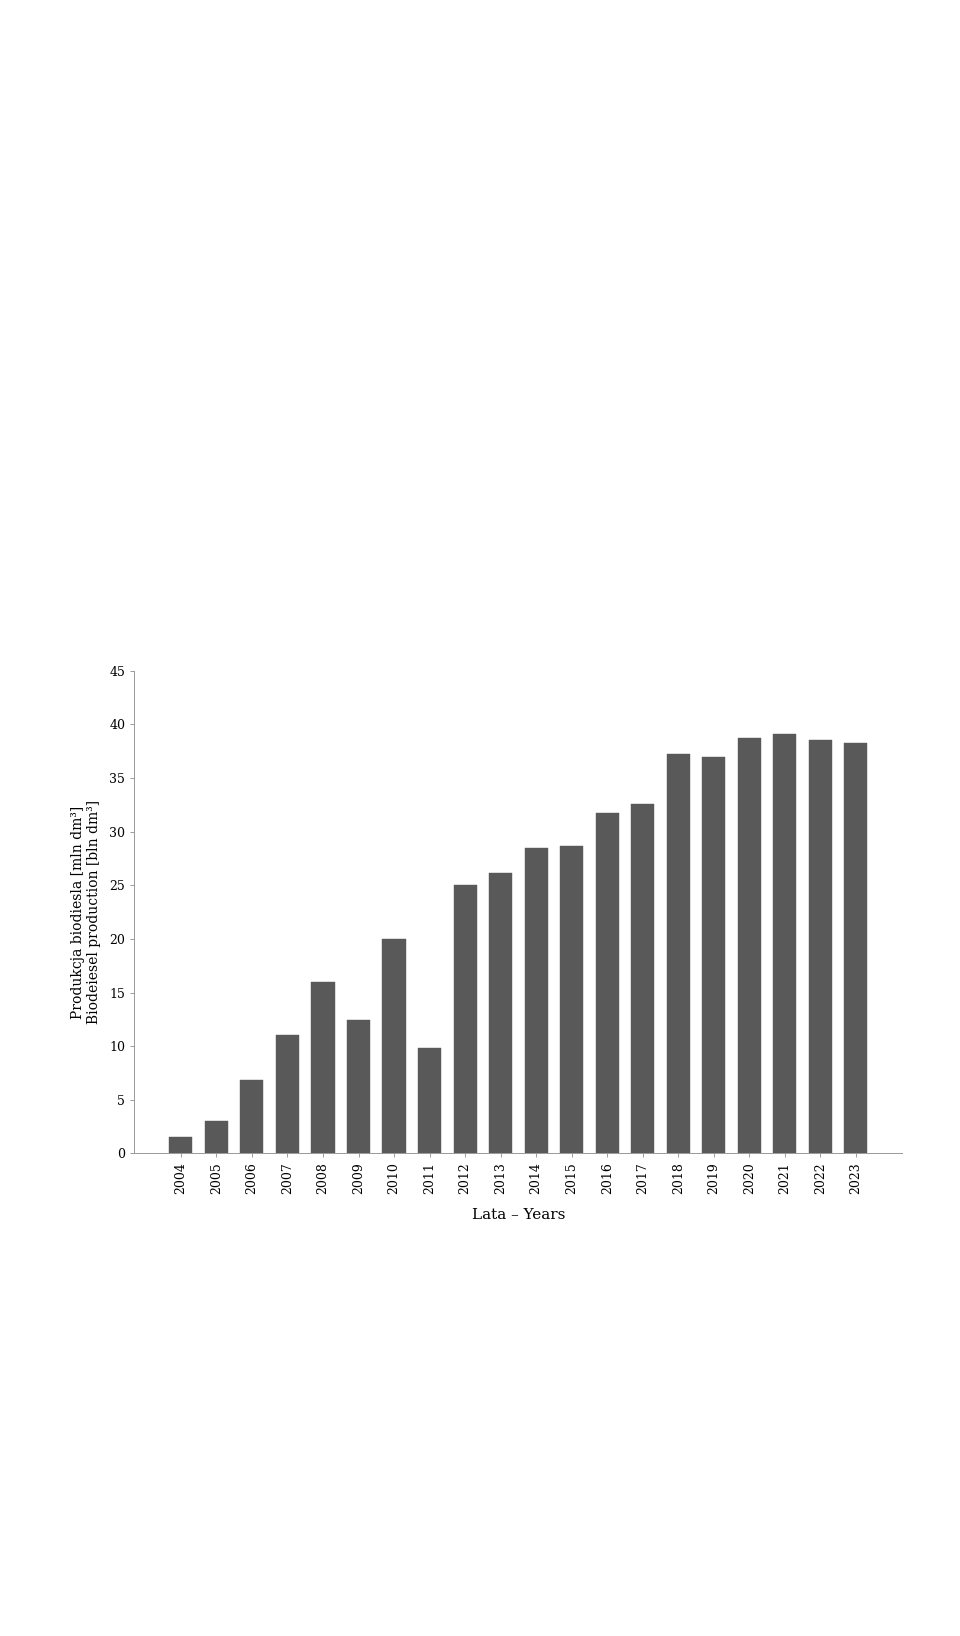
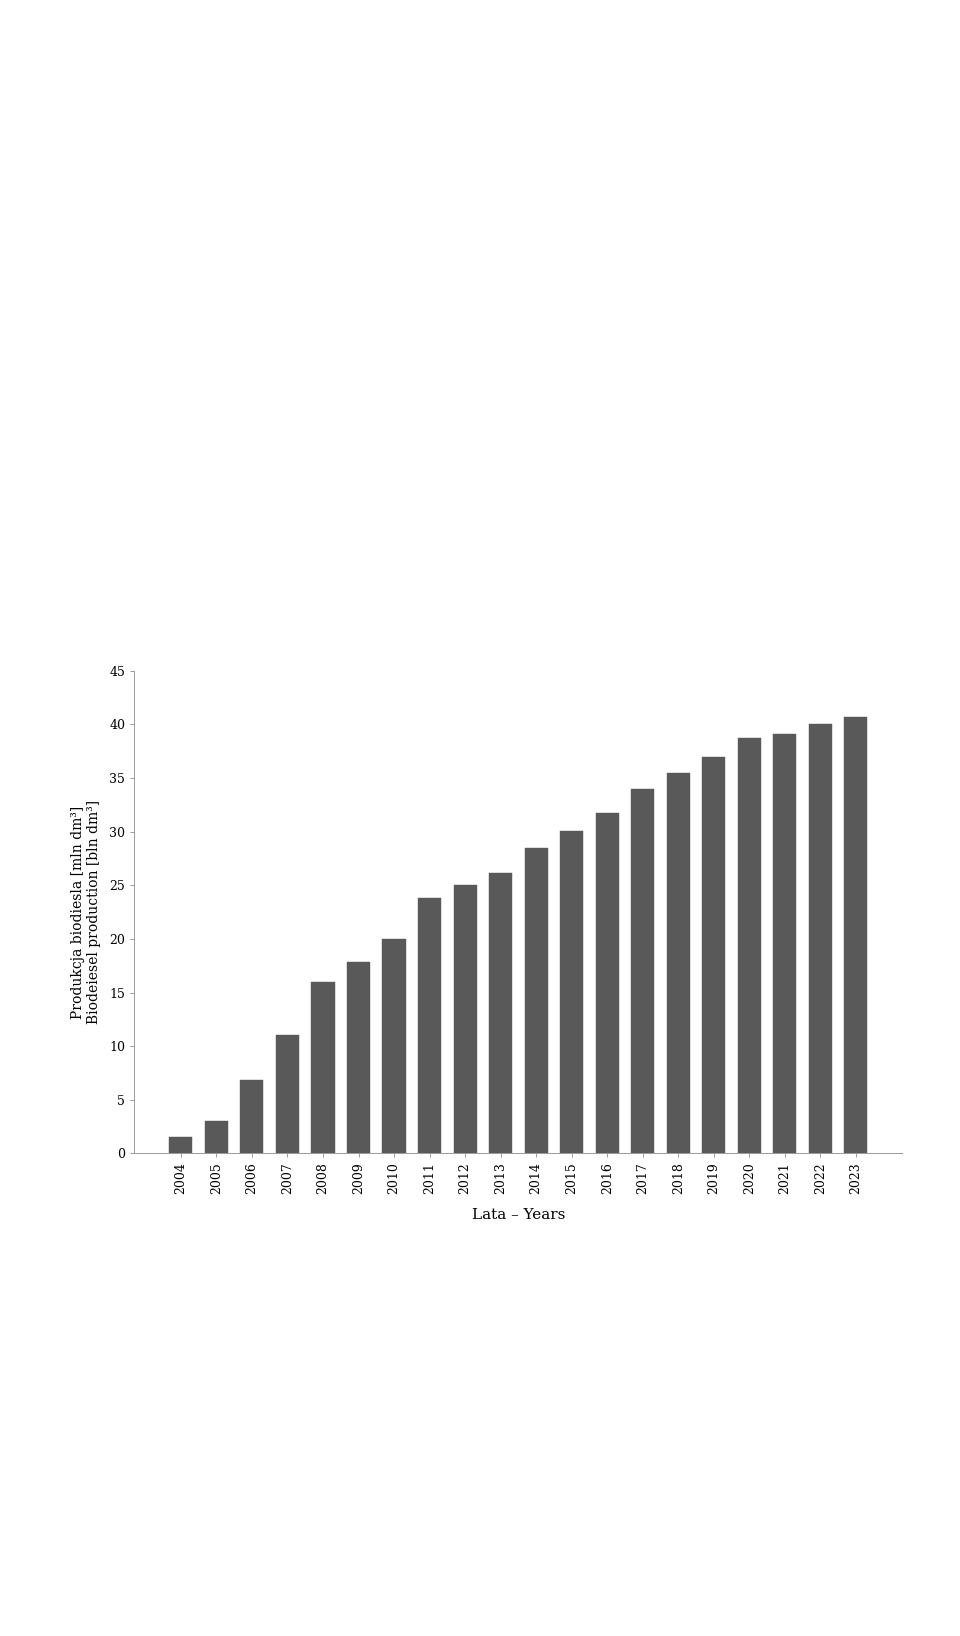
2009: 12.4 -> 17.8
2011: 9.8 -> 23.8
2015: 28.7 -> 30.1
2017: 32.6 -> 34.0
2018: 37.2 -> 35.5
2022: 38.5 -> 40.0
2023: 38.3 -> 40.7
